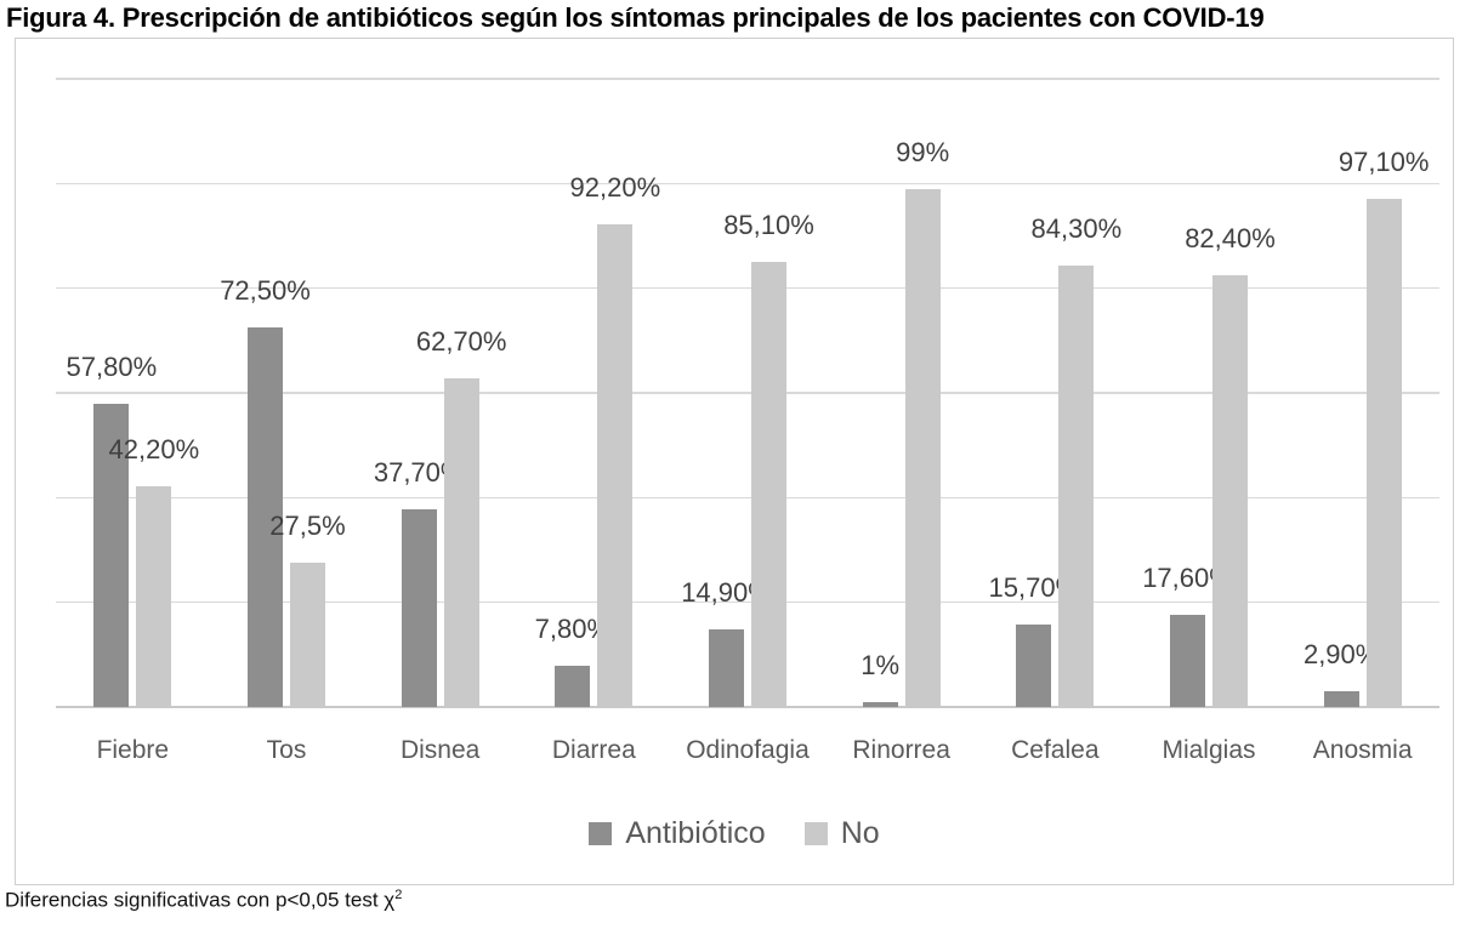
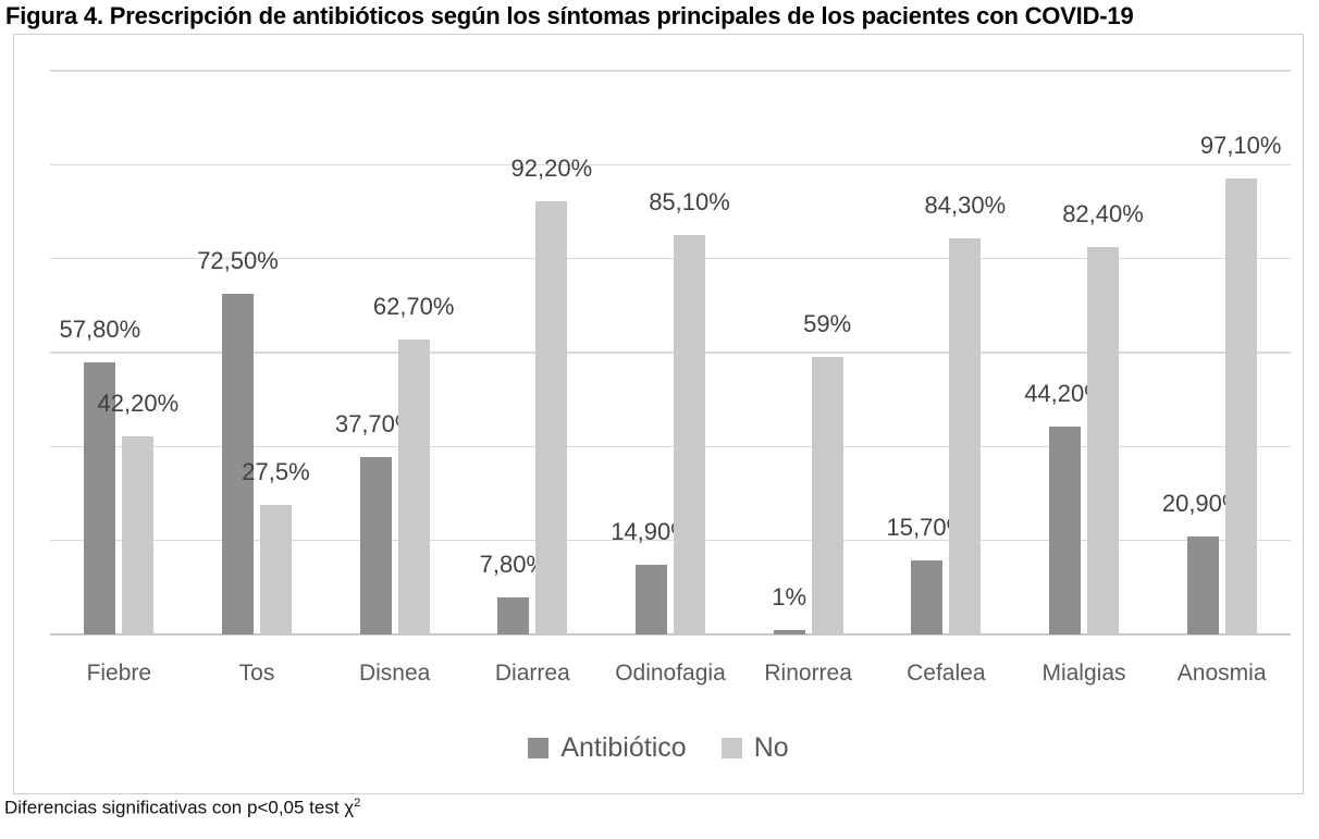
No/Rinorrea: 99% -> 59%
Antibiótico/Mialgias: 17,60% -> 44,20%
Antibiótico/Anosmia: 2,90% -> 20,90%
